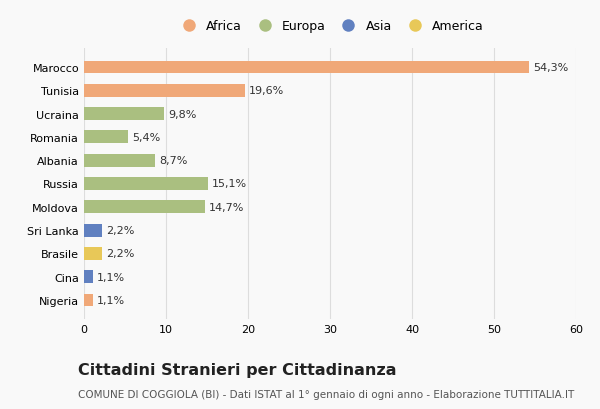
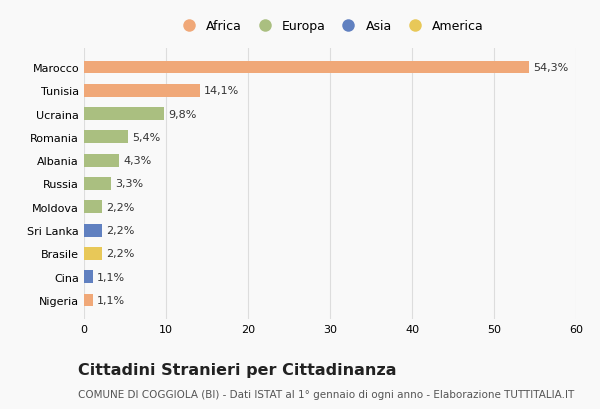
Tunisia: 19,6% -> 14,1%
Albania: 8,7% -> 4,3%
Russia: 15,1% -> 3,3%
Moldova: 14,7% -> 2,2%
